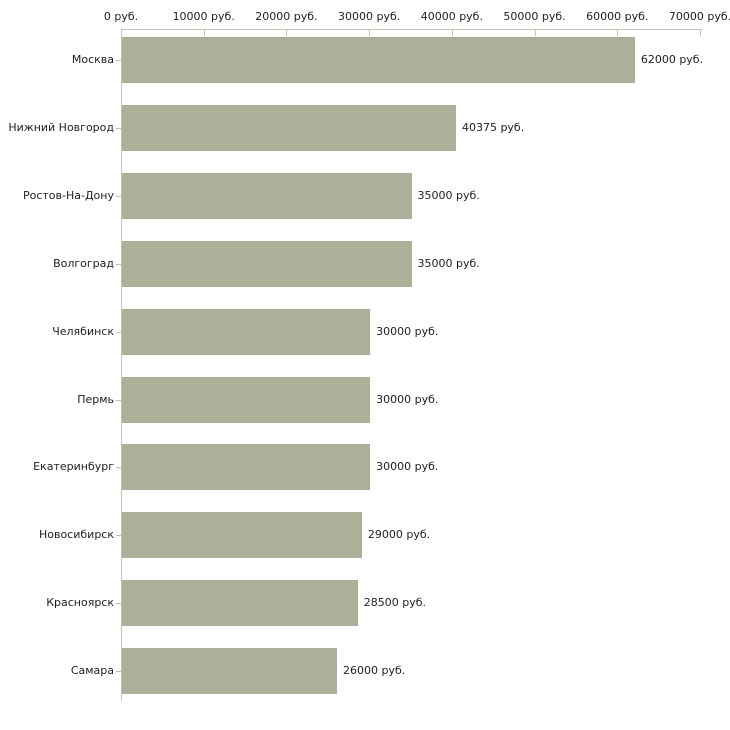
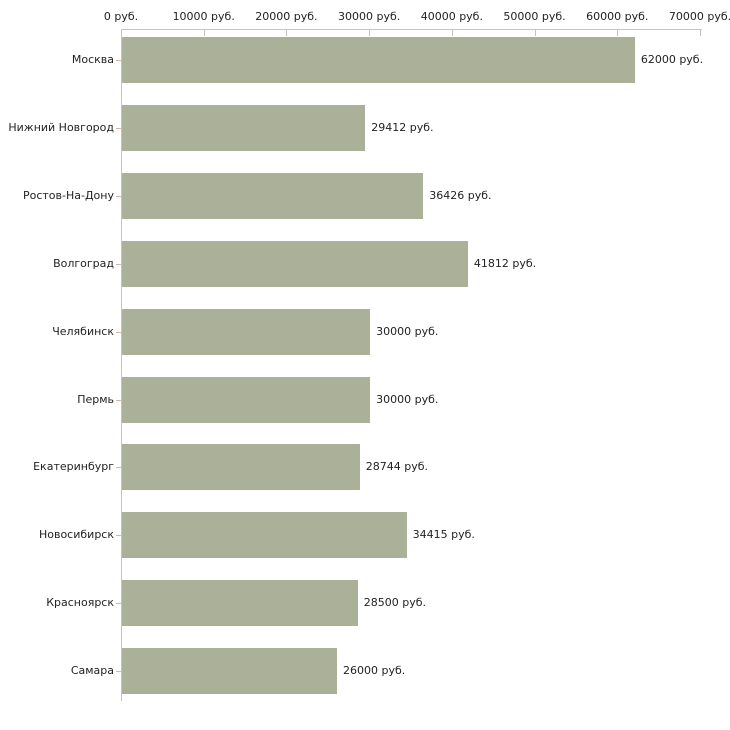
Нижний Новгород: 40375 -> 29412
Ростов-На-Дону: 35000 -> 36426
Волгоград: 35000 -> 41812
Екатеринбург: 30000 -> 28744
Новосибирск: 29000 -> 34415
